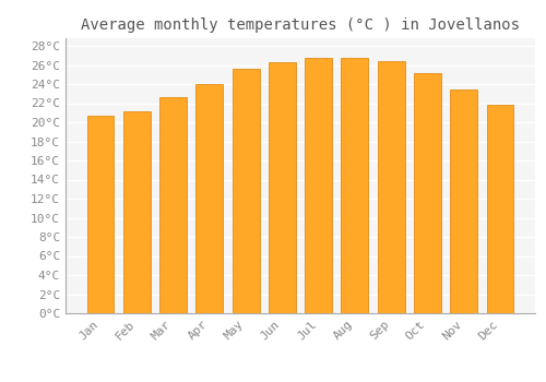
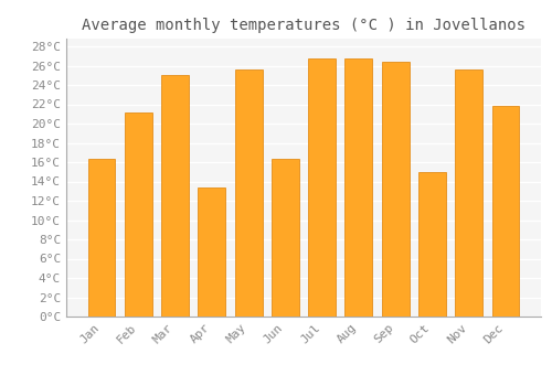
Jan: 20.7°C -> 16.4°C
Mar: 22.6°C -> 25.0°C
Apr: 24.0°C -> 13.4°C
Jun: 26.3°C -> 16.4°C
Oct: 25.2°C -> 15.0°C
Nov: 23.4°C -> 25.6°C
